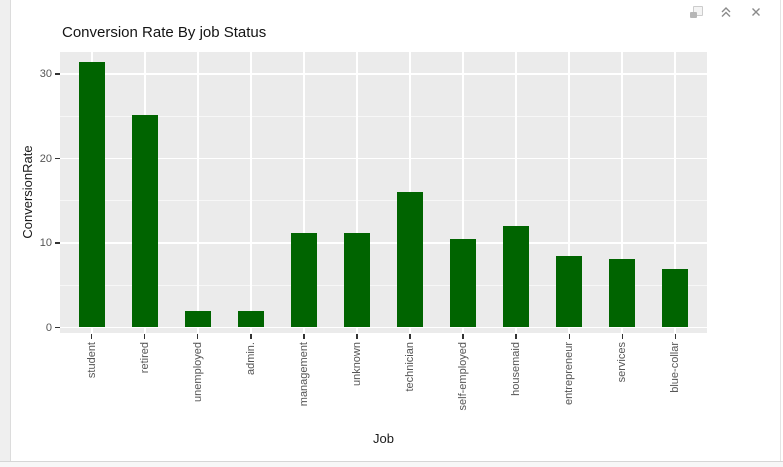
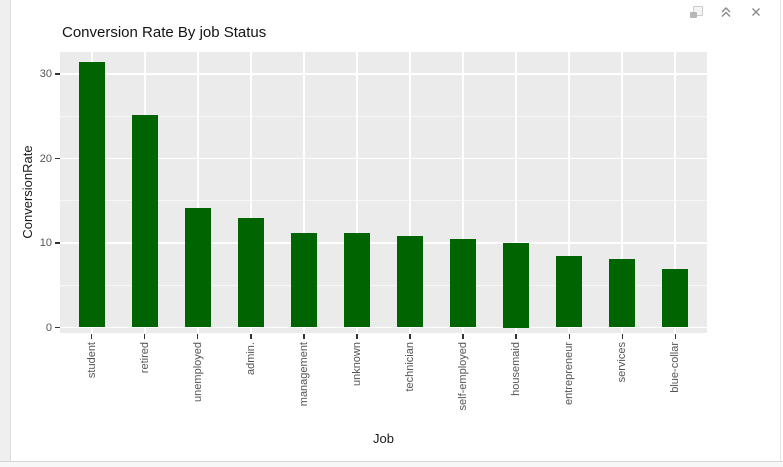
unemployed: 2 -> 14
admin.: 2 -> 13
technician: 16 -> 11
housemaid: 12 -> 10
